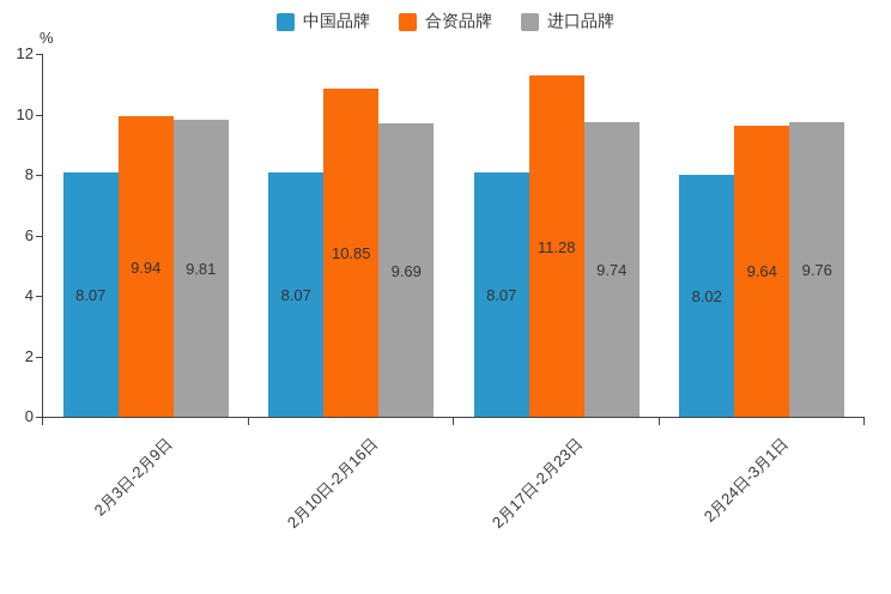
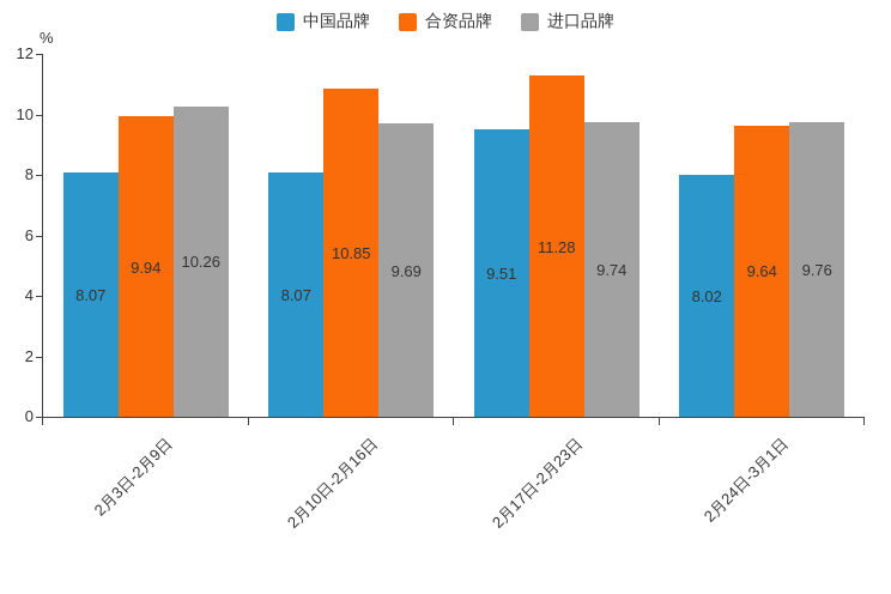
进口品牌/2月3日-2月9日: 9.81 -> 10.26
中国品牌/2月17日-2月23日: 8.07 -> 9.51
